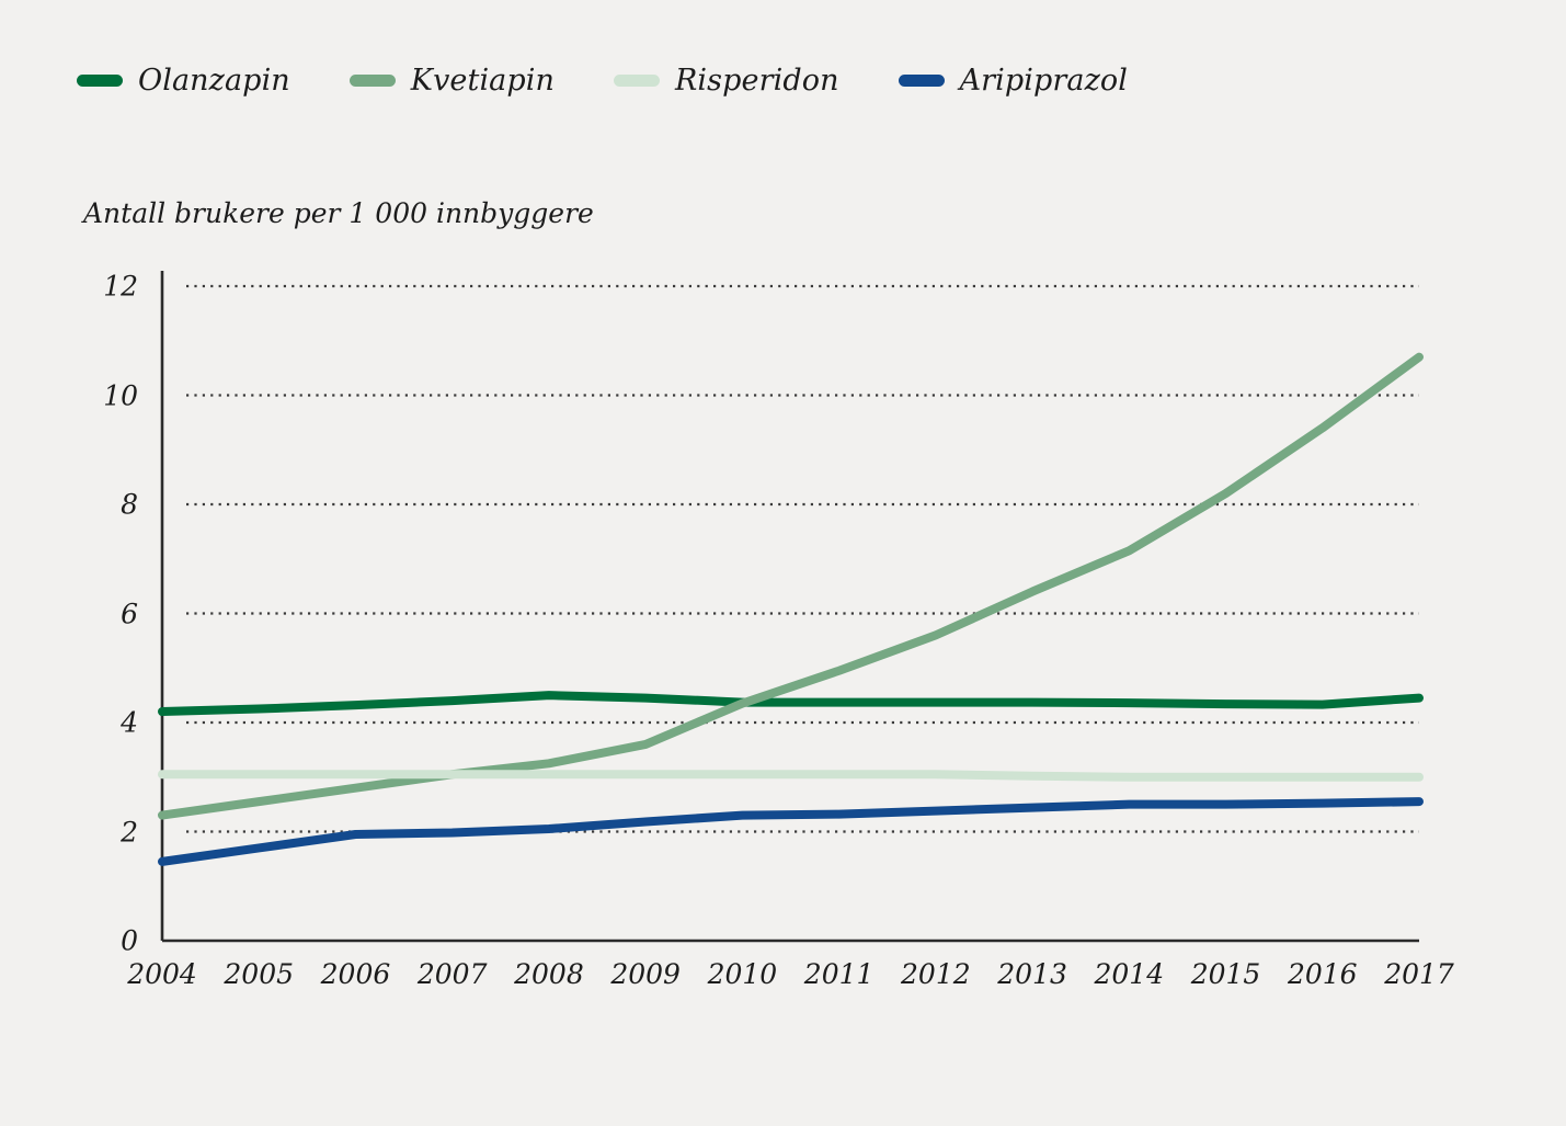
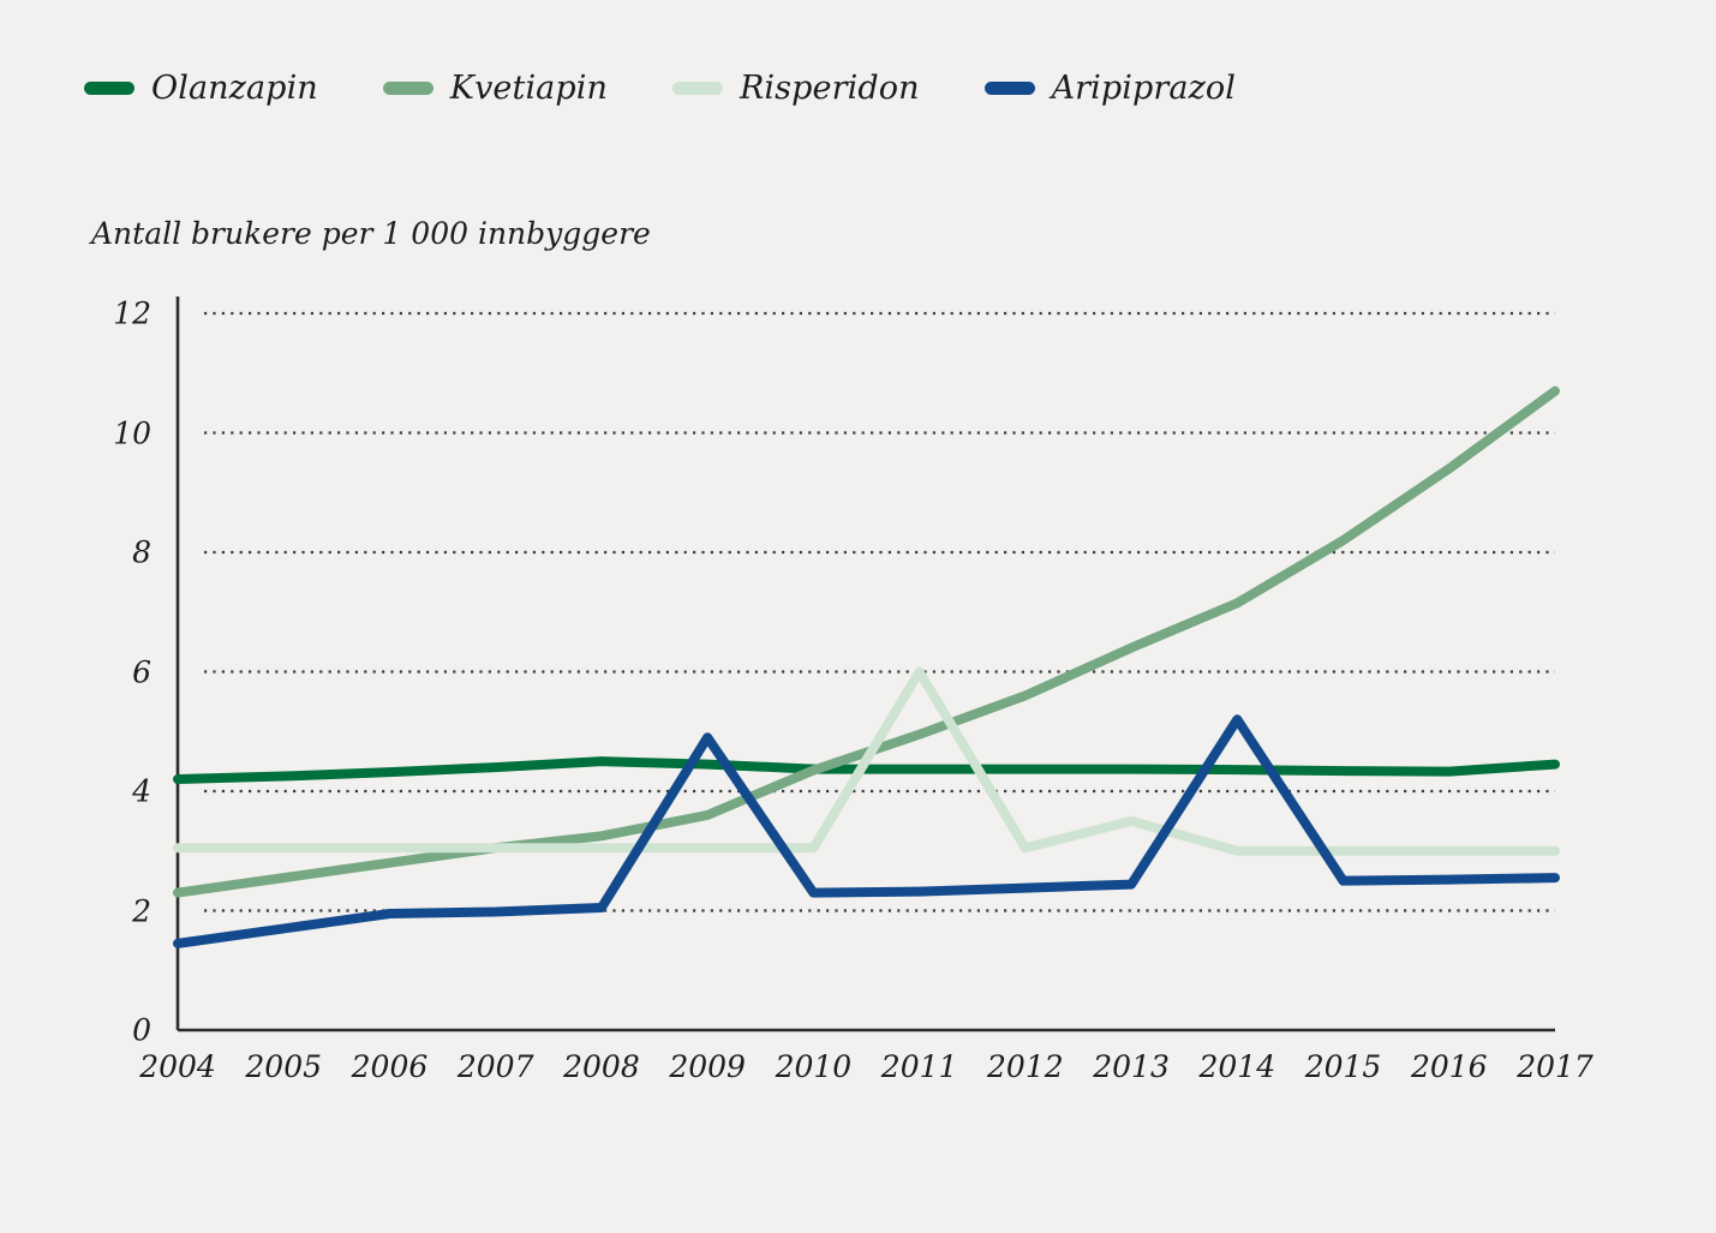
Aripiprazol/2009: 2.2 -> 4.9
Risperidon/2011: 3.0 -> 6.0
Risperidon/2013: 3.0 -> 3.5
Aripiprazol/2014: 2.5 -> 5.2
